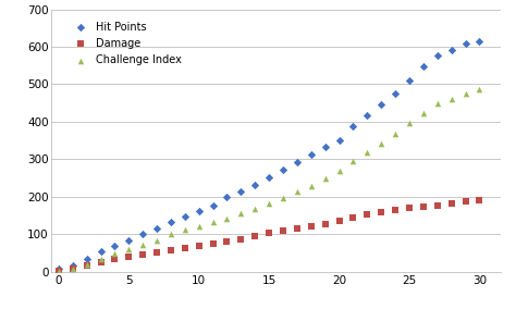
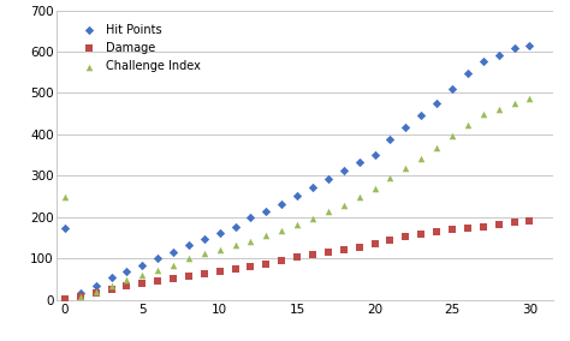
Hit Points/0: 9 -> 175
Challenge Index/0: 3 -> 250
